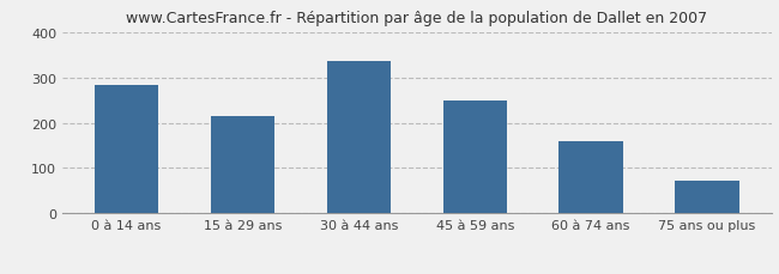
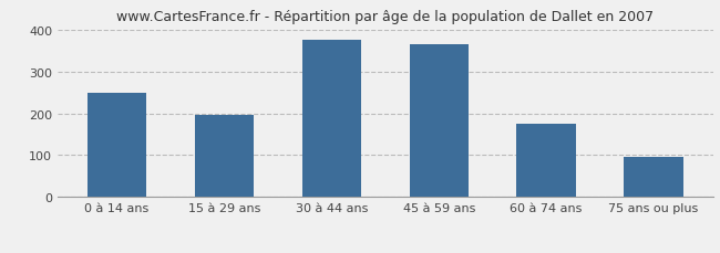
0 à 14 ans: 283 -> 250
15 à 29 ans: 215 -> 195
30 à 44 ans: 335 -> 375
45 à 59 ans: 248 -> 365
60 à 74 ans: 160 -> 175
75 ans ou plus: 73 -> 95
